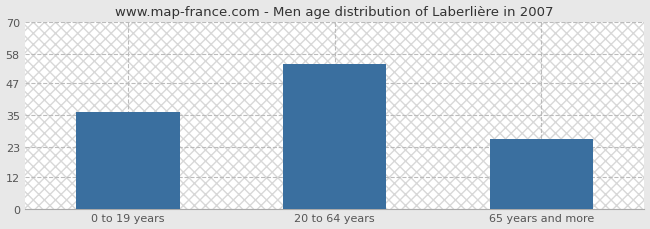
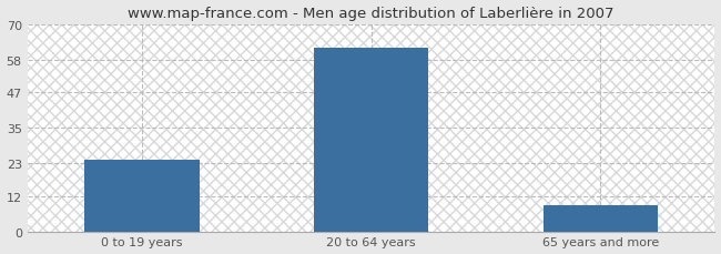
0 to 19 years: 36 -> 24
20 to 64 years: 54 -> 62
65 years and more: 26 -> 9
